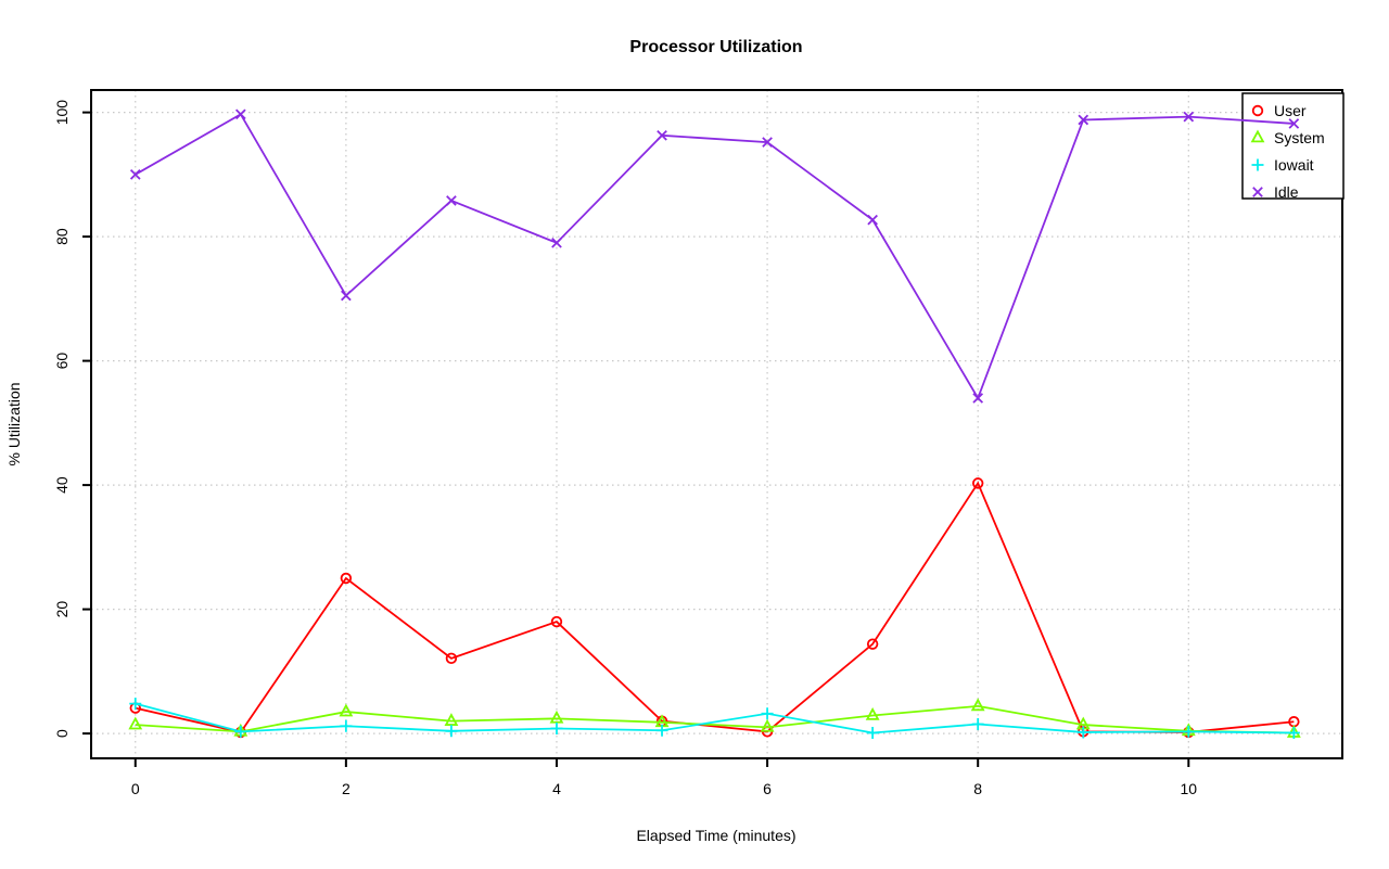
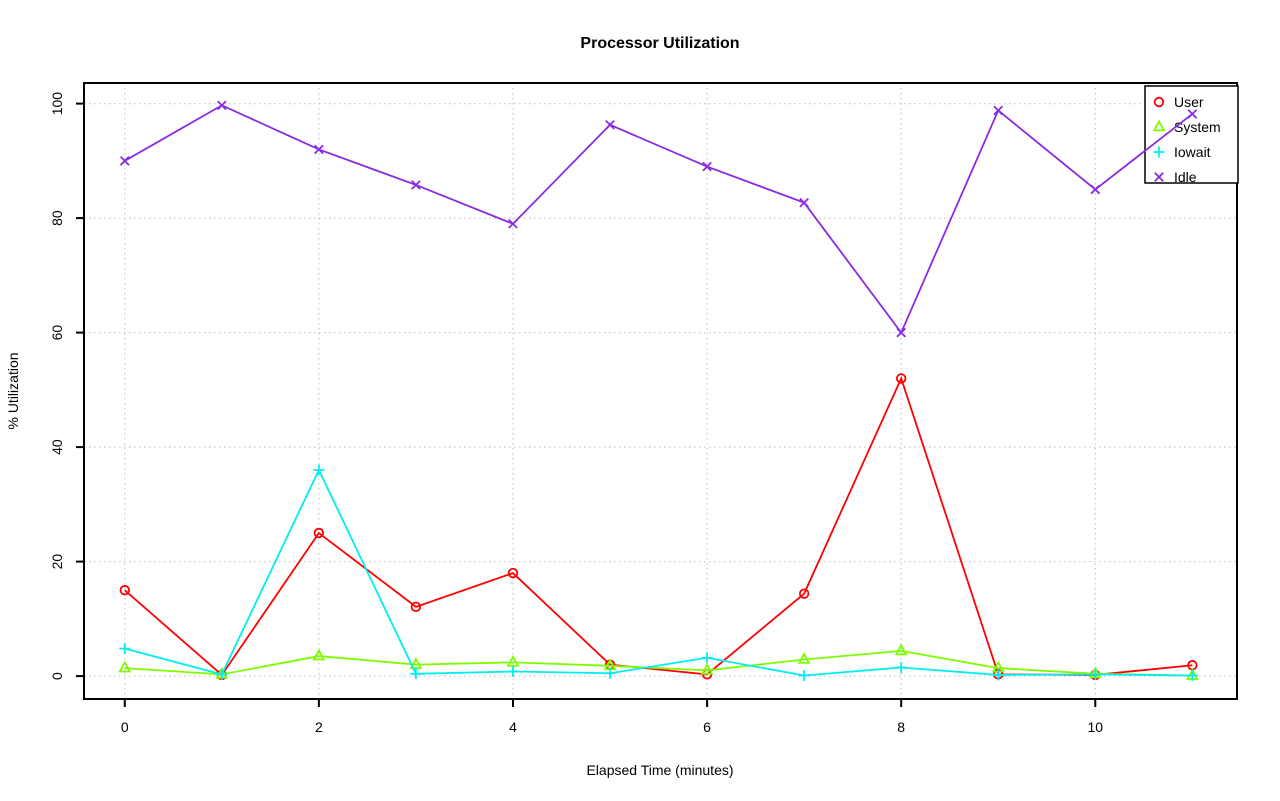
User/0: 4 -> 15
Iowait/2: 1 -> 36
Idle/2: 70 -> 92
Idle/6: 95 -> 89
User/8: 40 -> 52
Idle/8: 54 -> 60
Idle/10: 99 -> 85
